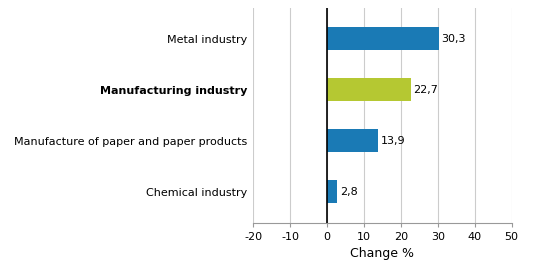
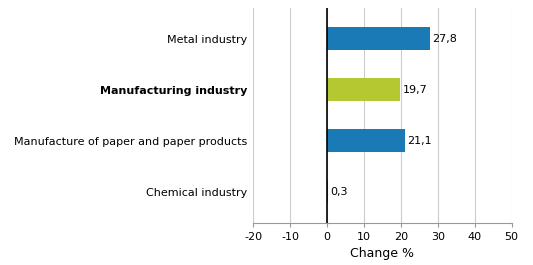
Metal industry: 30,3 -> 27,8
Manufacturing industry: 22,7 -> 19,7
Manufacture of paper and paper products: 13,9 -> 21,1
Chemical industry: 2,8 -> 0,3
